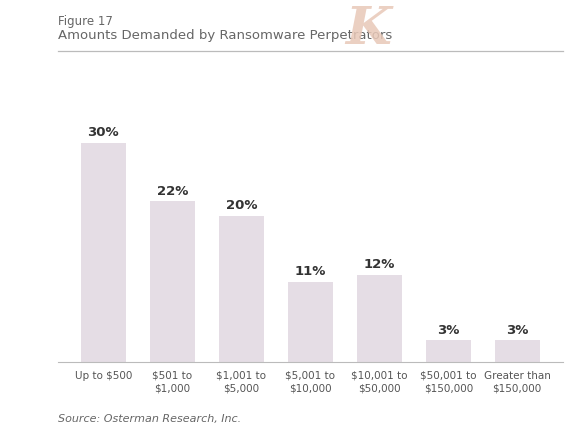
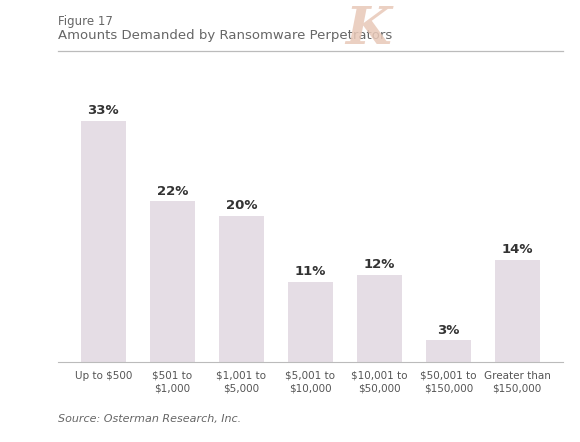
Up to $500: 30% -> 33%
Greater than $150,000: 3% -> 14%
